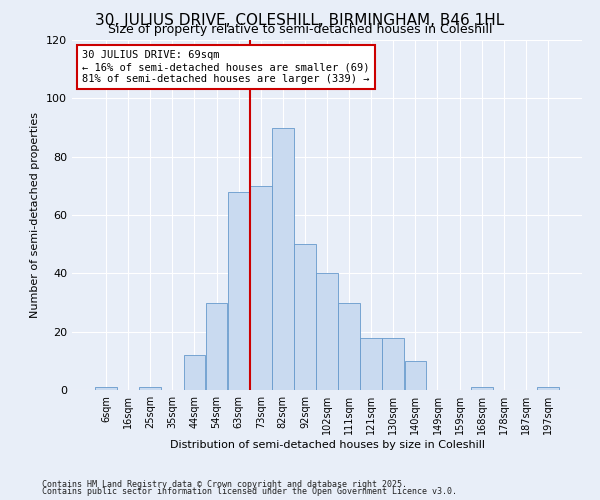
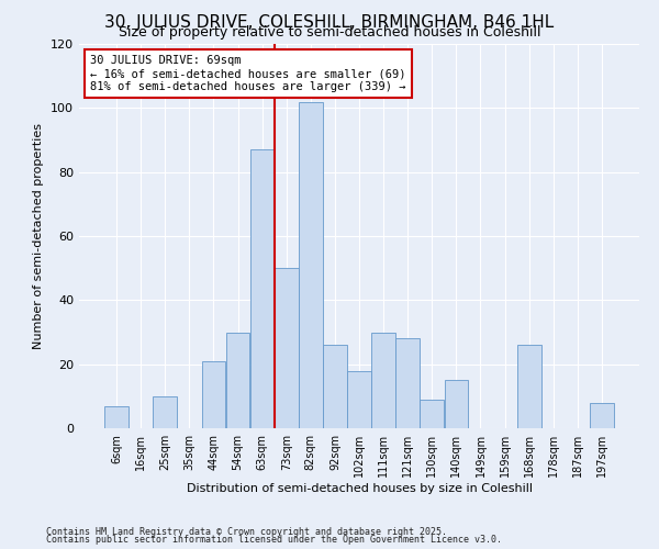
6sqm: 1 -> 7
25sqm: 1 -> 10
44sqm: 12 -> 21
63sqm: 68 -> 87
73sqm: 70 -> 50
82sqm: 90 -> 102
92sqm: 50 -> 26
102sqm: 40 -> 18
121sqm: 18 -> 28
130sqm: 18 -> 9
140sqm: 10 -> 15
168sqm: 1 -> 26
197sqm: 1 -> 8
